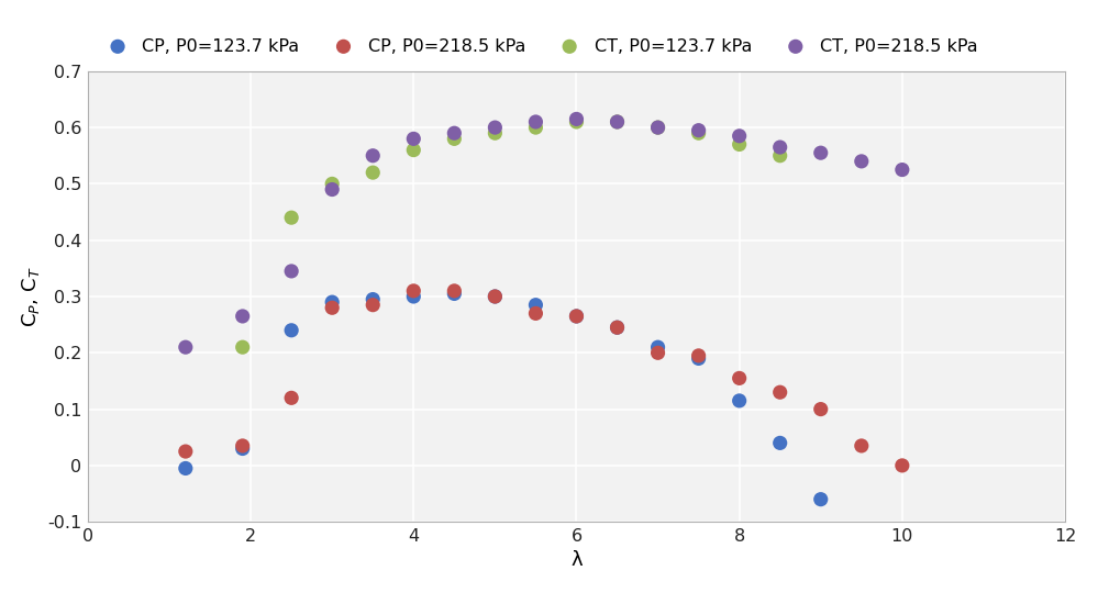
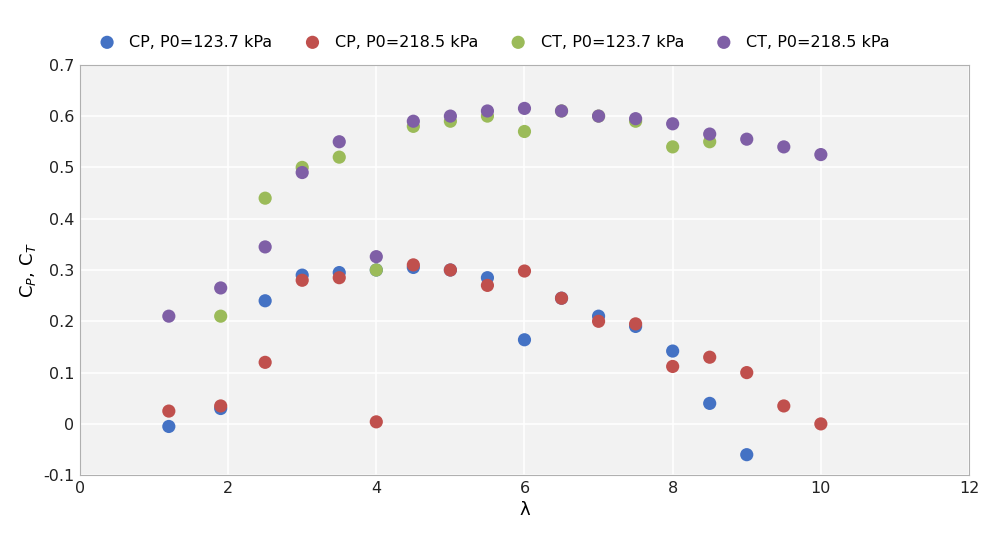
CP, P0=218.5 kPa/4: 0.310 -> 0.004
CT, P0=123.7 kPa/4: 0.56 -> 0.30
CT, P0=218.5 kPa/4: 0.580 -> 0.326
CP, P0=123.7 kPa/6: 0.265 -> 0.164
CP, P0=218.5 kPa/6: 0.265 -> 0.298
CT, P0=123.7 kPa/6: 0.61 -> 0.57
CP, P0=123.7 kPa/8: 0.115 -> 0.142
CP, P0=218.5 kPa/8: 0.155 -> 0.112
CT, P0=123.7 kPa/8: 0.57 -> 0.54
